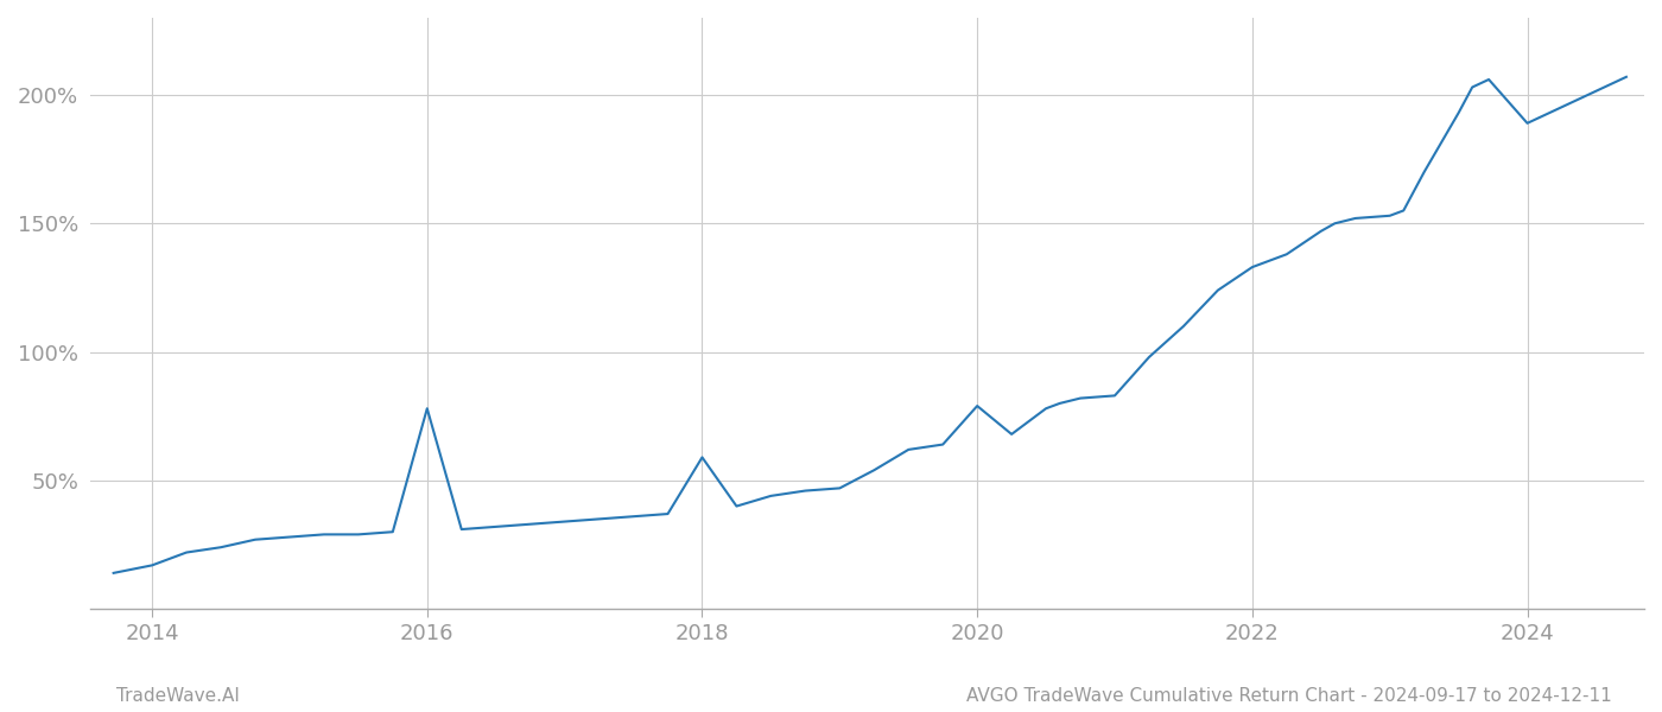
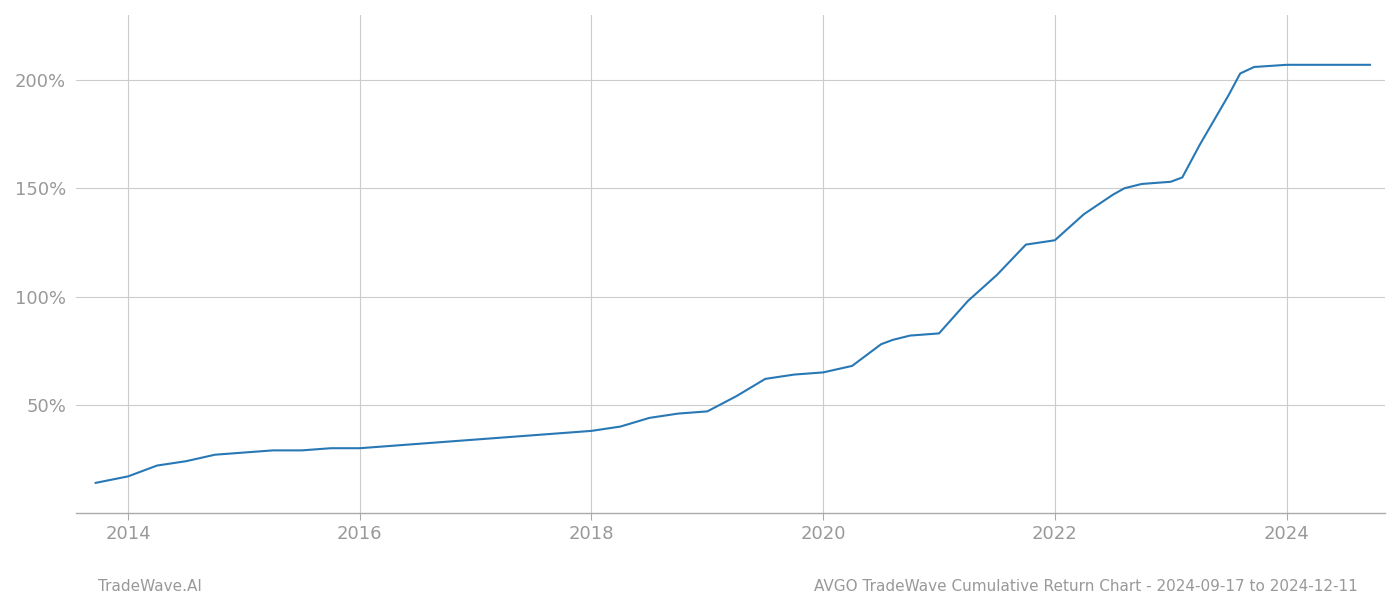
2016: 78% -> 30%
2018: 59% -> 38%
2020: 79% -> 65%
2022: 133% -> 126%
2024: 189% -> 207%
